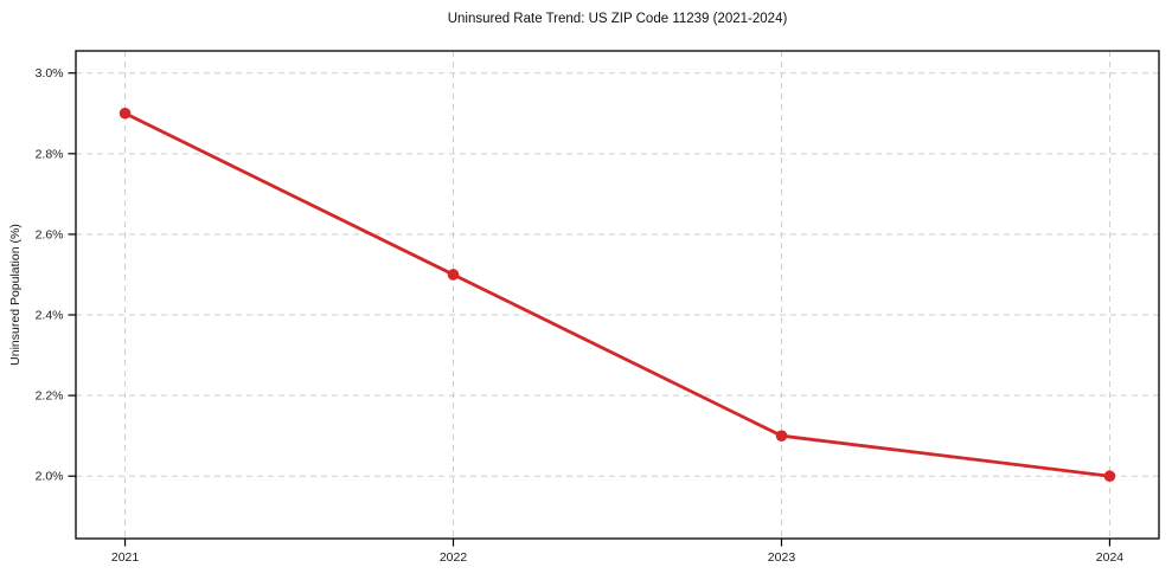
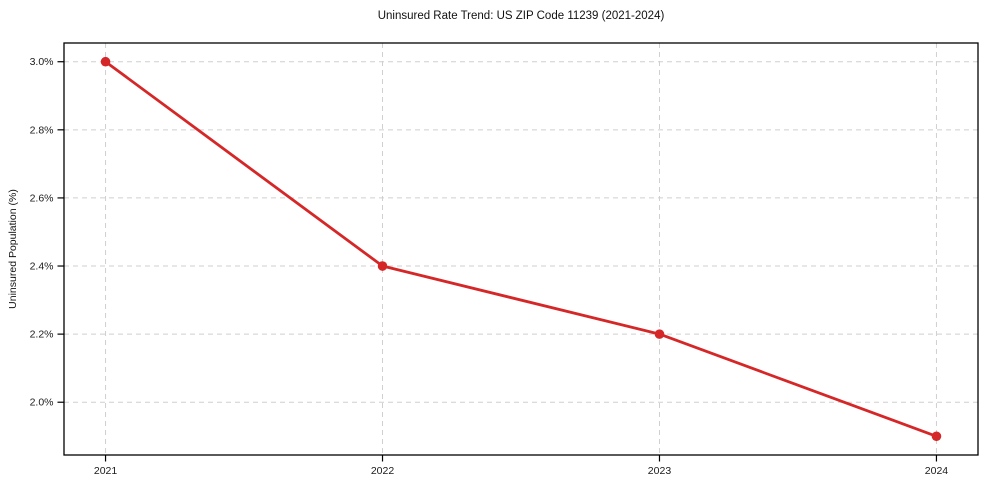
2021: 2.9% -> 3.0%
2022: 2.5% -> 2.4%
2023: 2.1% -> 2.2%
2024: 2.0% -> 1.9%
